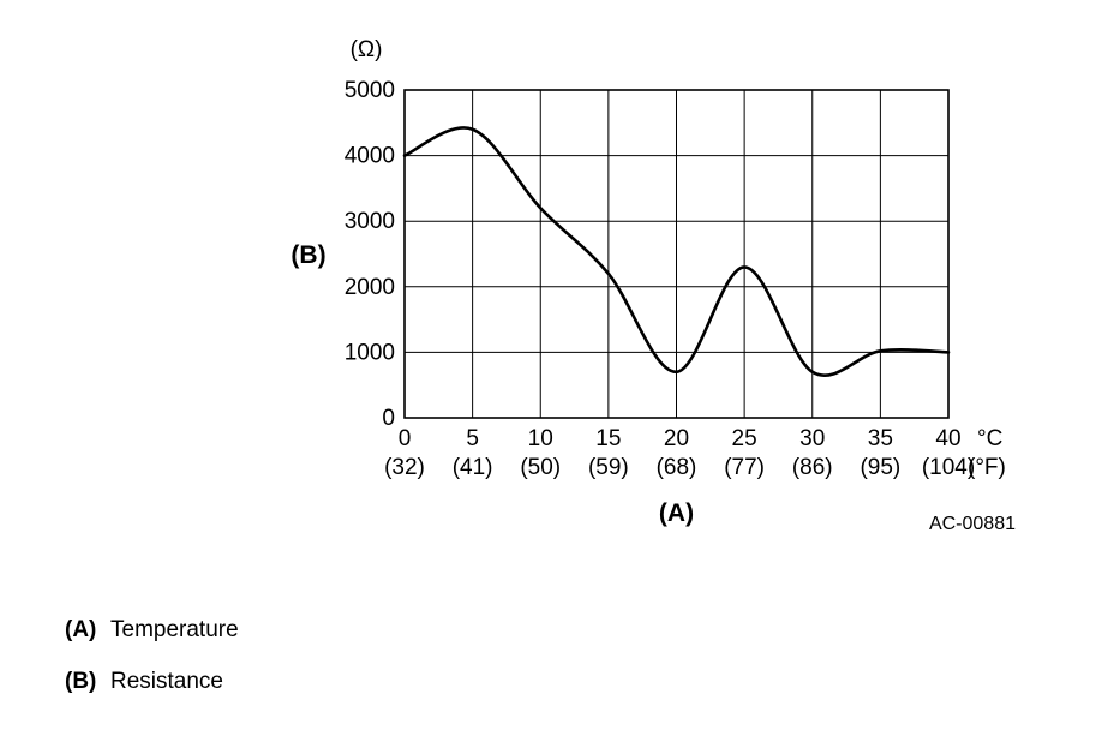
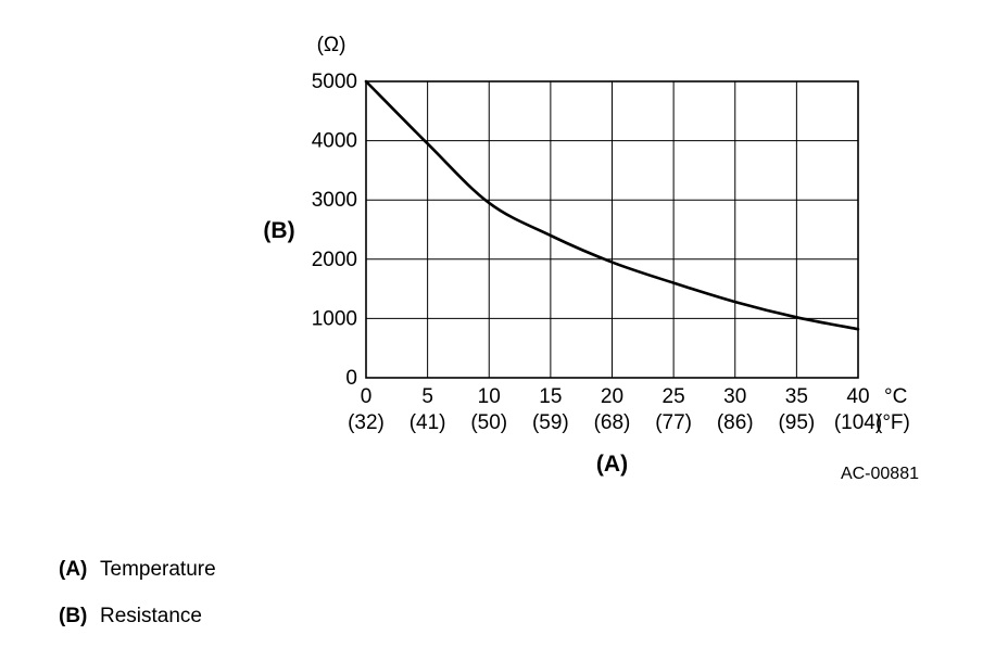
0: 4000 -> 5000
5: 4400 -> 4000
10: 3200 -> 3000
15: 2200 -> 2400
20: 700 -> 2000
25: 2300 -> 1600
30: 700 -> 1300
40: 1000 -> 800
